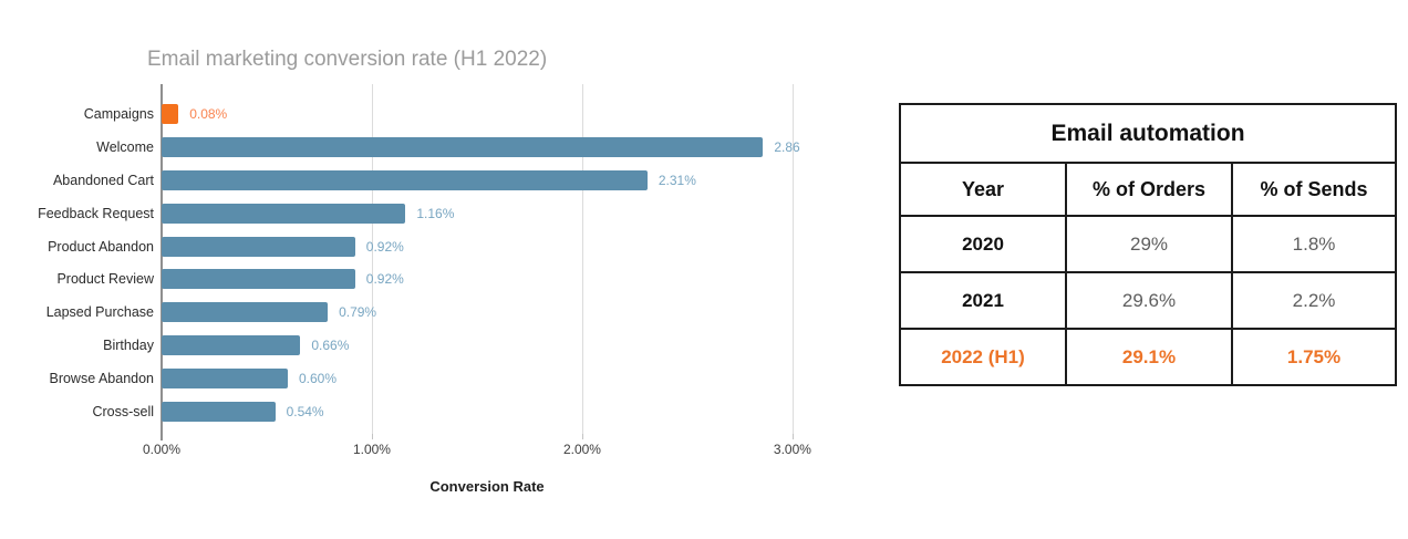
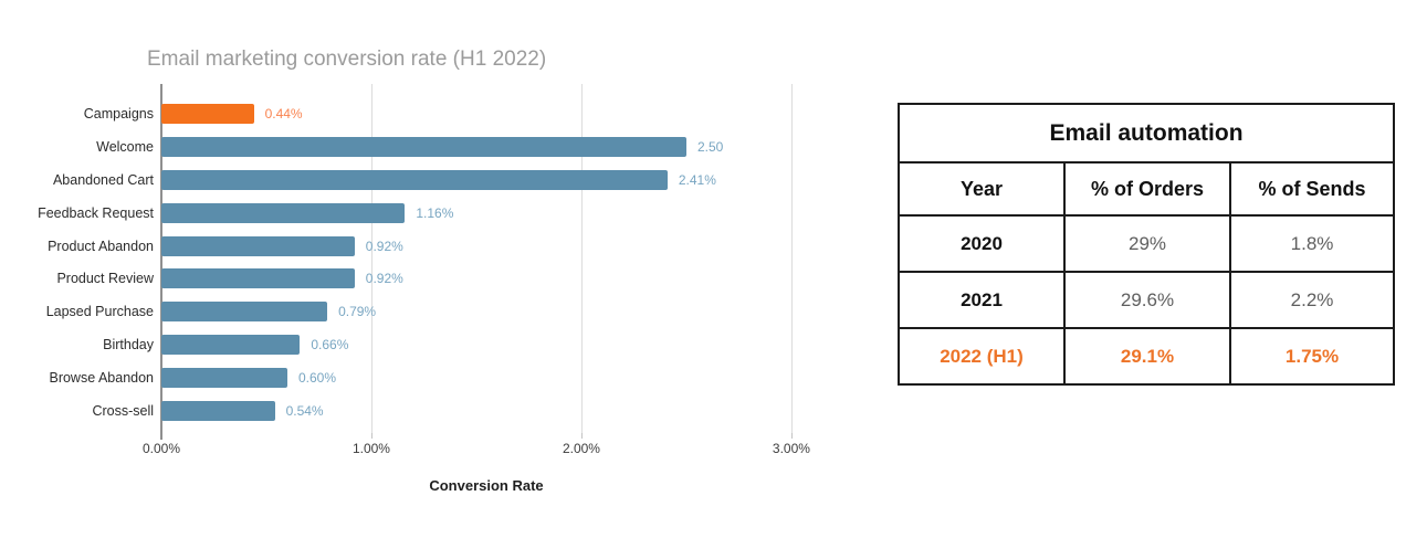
Campaigns: 0.08% -> 0.44%
Welcome: 2.86 -> 2.50
Abandoned Cart: 2.31% -> 2.41%
